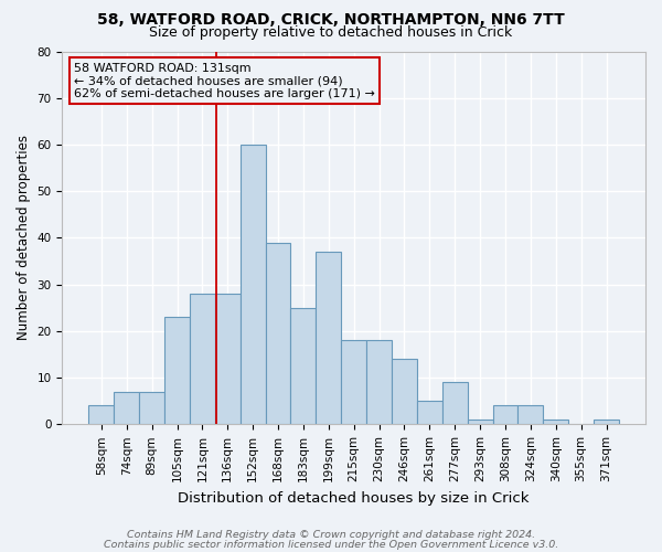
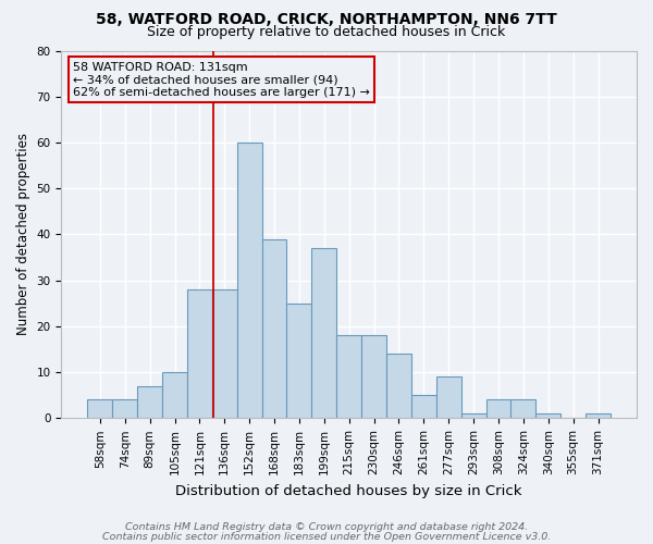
74sqm: 7 -> 4
105sqm: 23 -> 10
